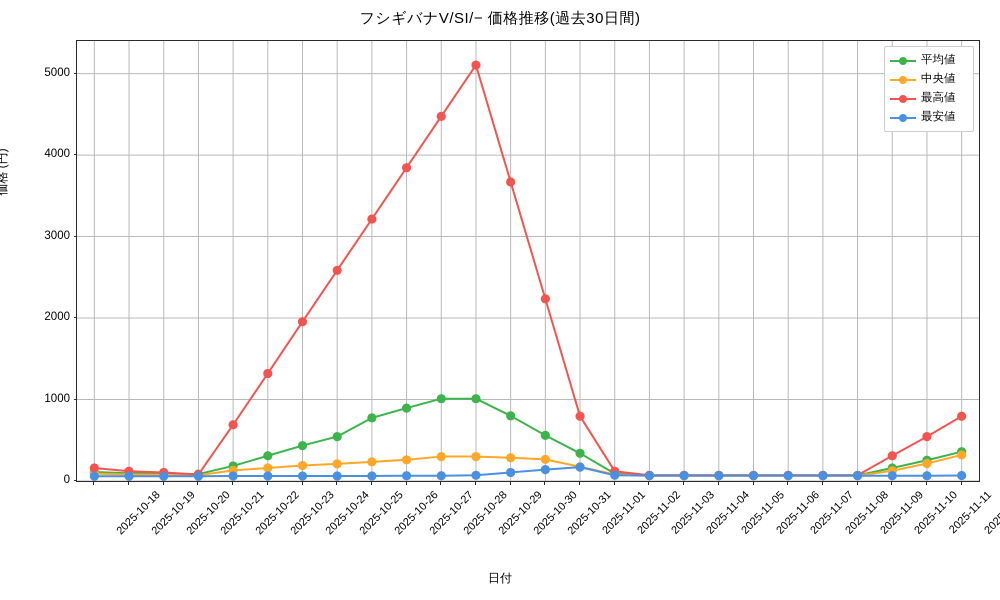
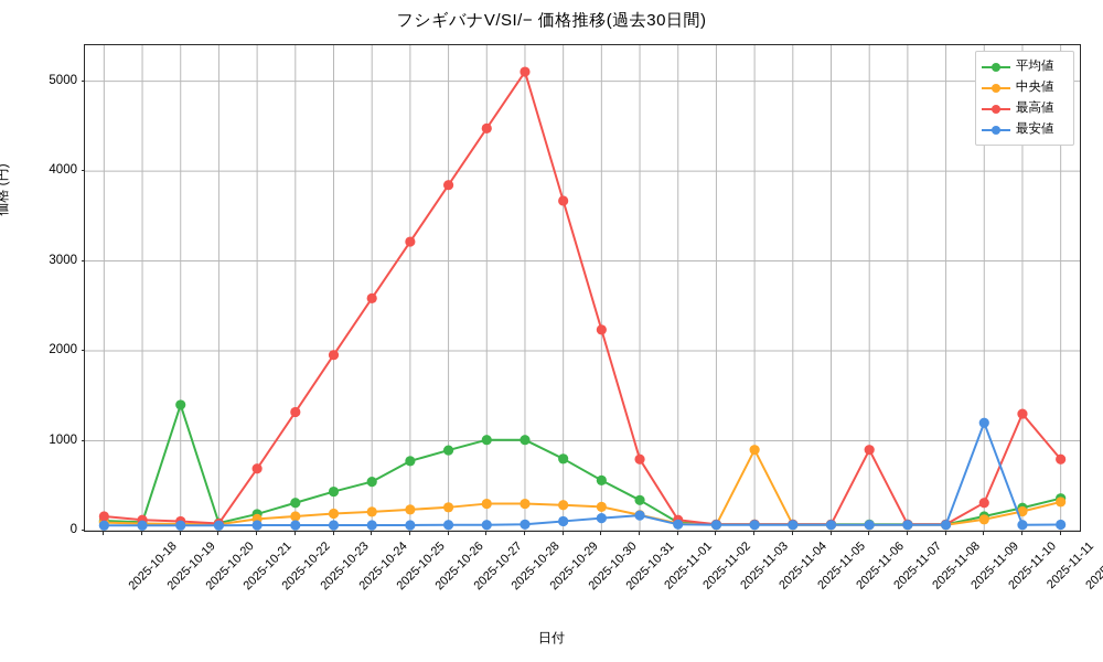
平均値/2025-10-20: 100 -> 1400
中央値/2025-11-04: 100 -> 900
最高値/2025-11-07: 100 -> 900
最安値/2025-11-10: 100 -> 1200
最高値/2025-11-11: 500 -> 1300
